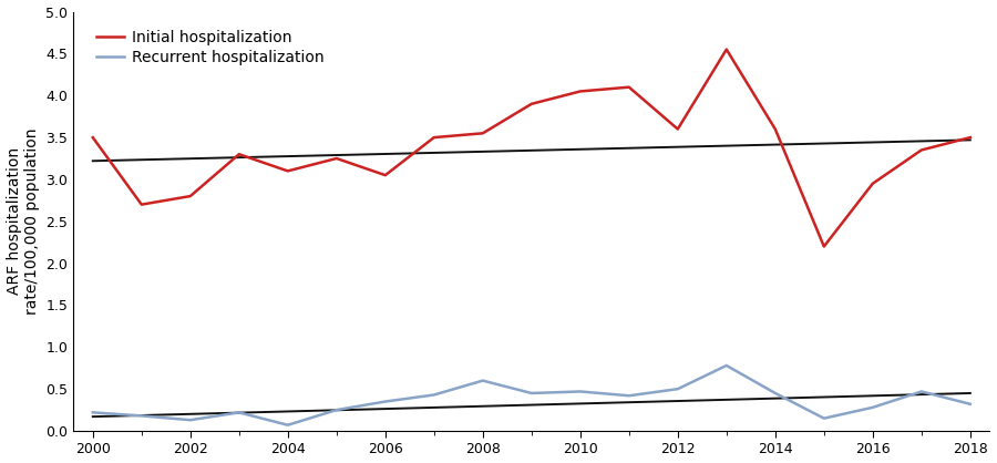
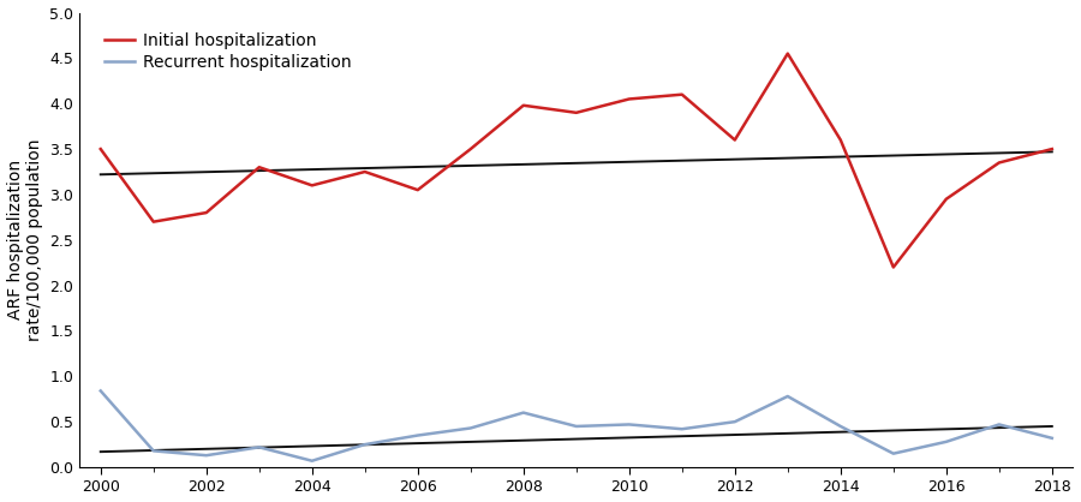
Recurrent hospitalization/2000: 0.22 -> 0.84
Initial hospitalization/2008: 3.55 -> 3.98
